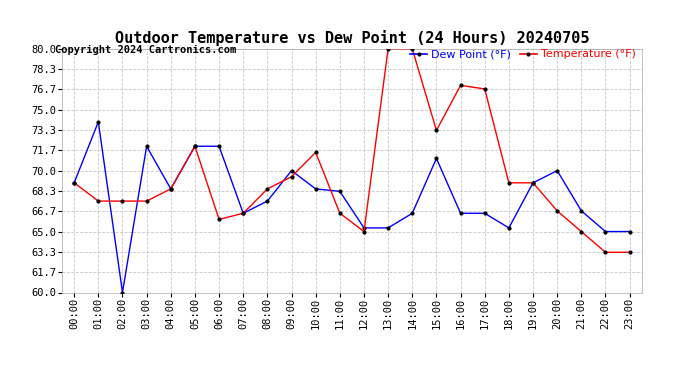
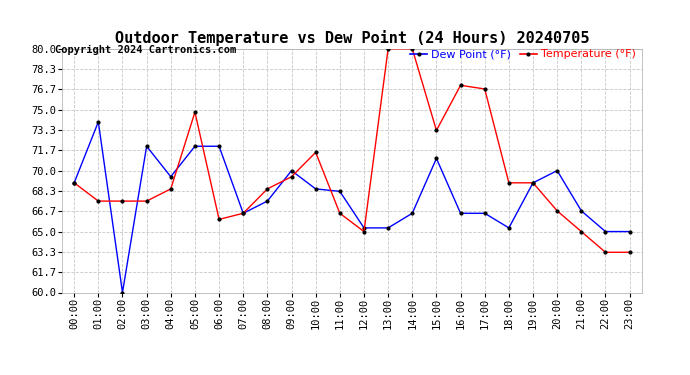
Dew Point (°F)/04:00: 68.5 -> 69.5
Temperature (°F)/05:00: 72.0 -> 74.8
